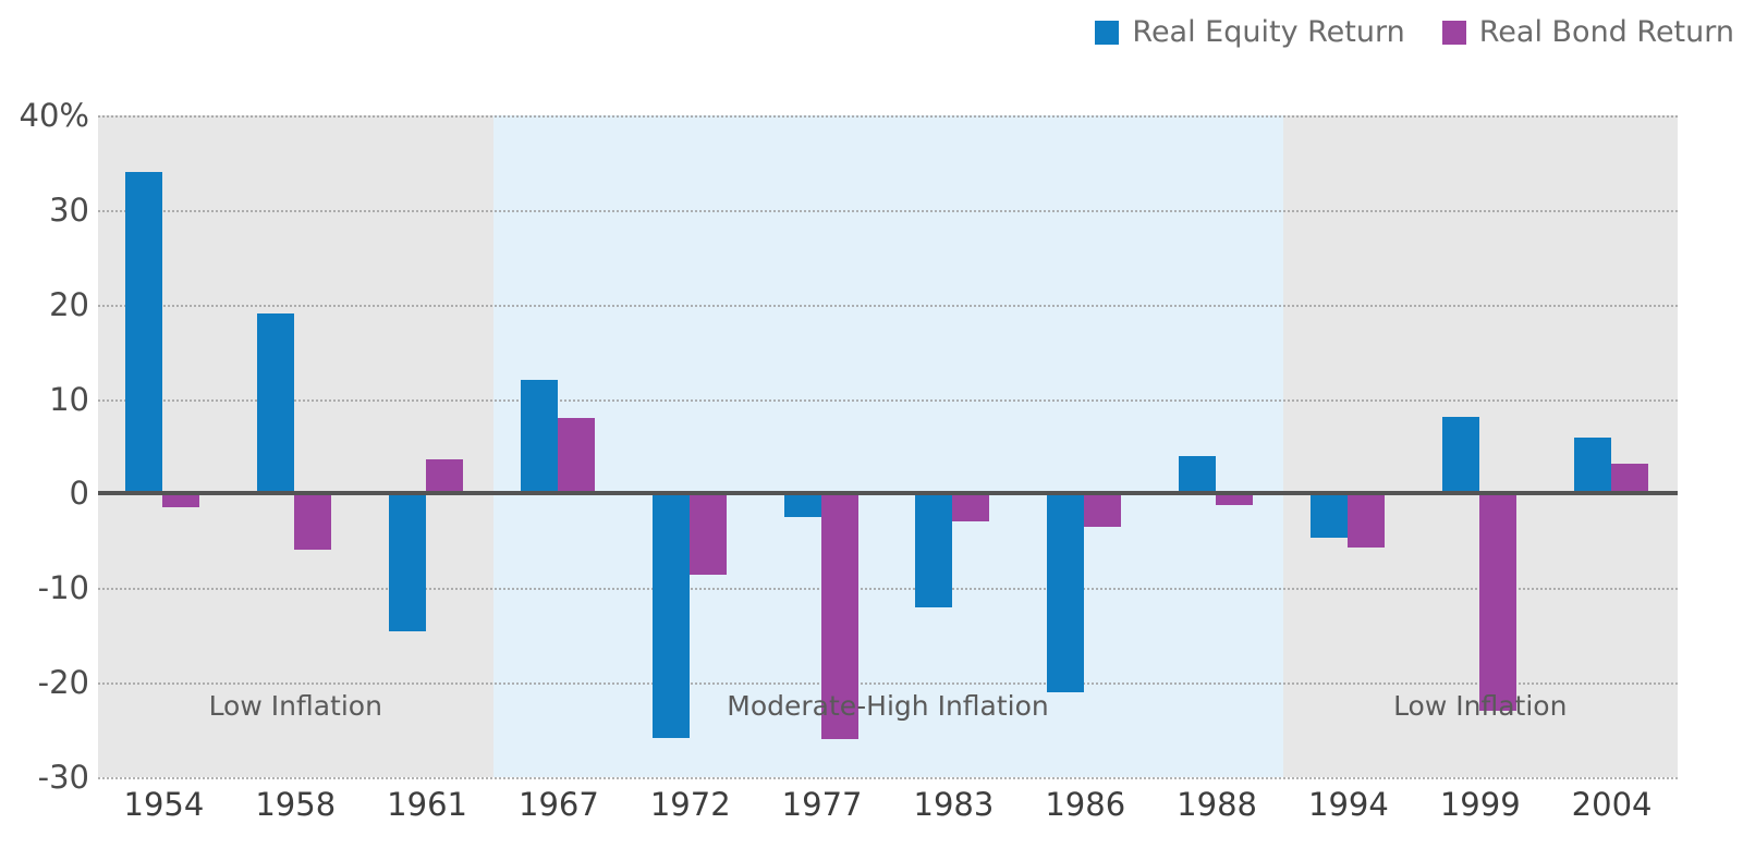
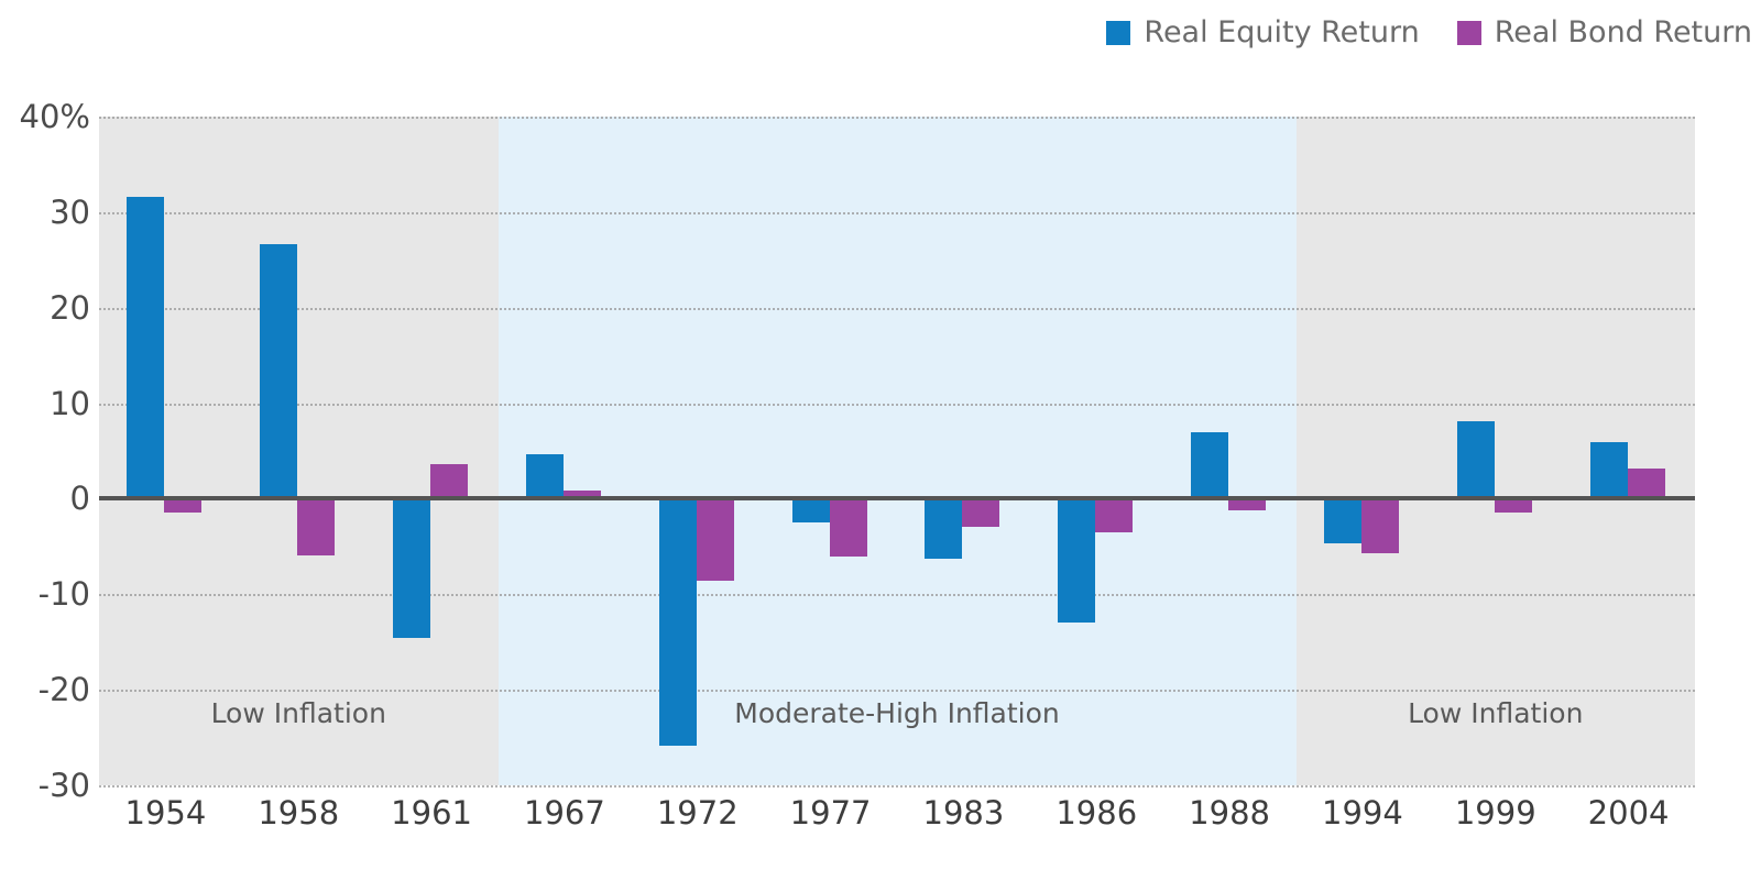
Real Equity Return/1954: 34% -> 32%
Real Equity Return/1958: 19% -> 27%
Real Equity Return/1967: 12% -> 5%
Real Bond Return/1967: 8% -> 1%
Real Bond Return/1977: -26% -> -6%
Real Equity Return/1983: -12% -> -6%
Real Equity Return/1986: -21% -> -13%
Real Equity Return/1988: 4% -> 7%
Real Bond Return/1999: -23% -> -2%
